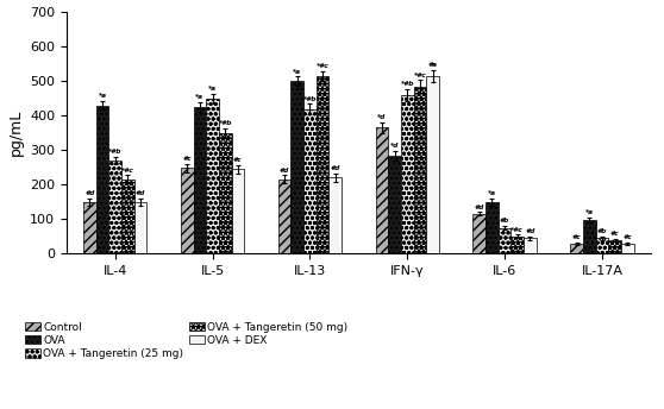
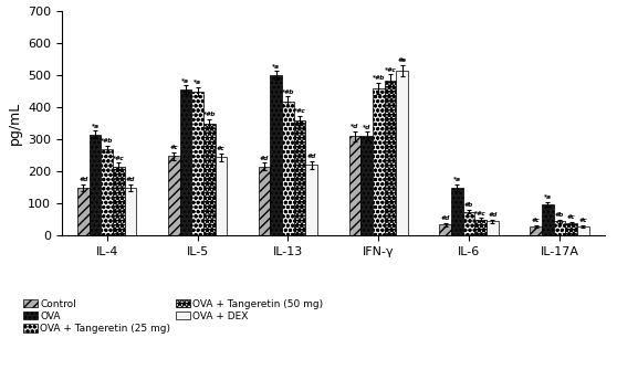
OVA/IL-4: 430 -> 315
OVA/IL-5: 425 -> 455
OVA + Tangeretin (50 mg)/IL-13: 515 -> 360
Control/IFN-γ: 365 -> 310
OVA/IFN-γ: 285 -> 310
Control/IL-6: 115 -> 35
